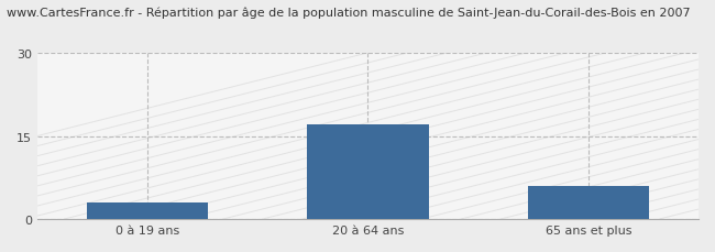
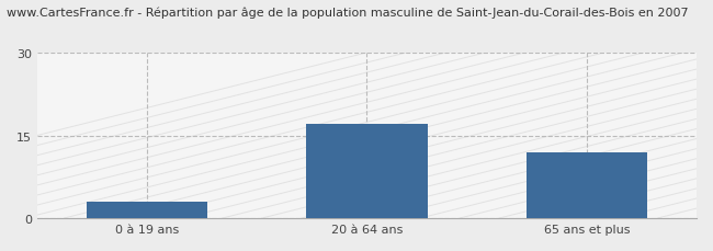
65 ans et plus: 6 -> 12
